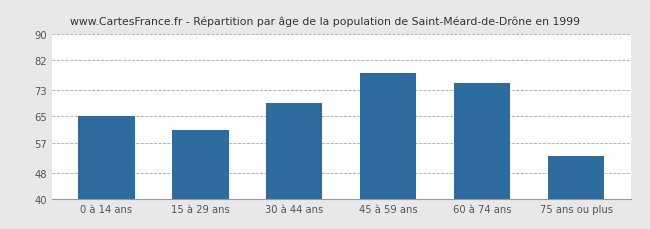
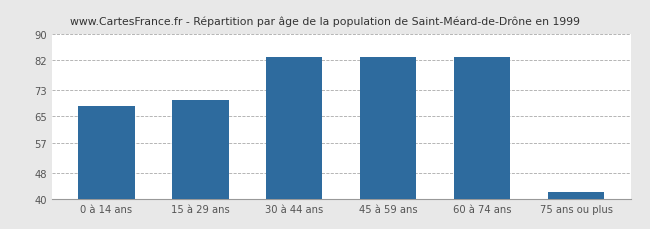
0 à 14 ans: 65 -> 68
15 à 29 ans: 61 -> 70
30 à 44 ans: 69 -> 83
45 à 59 ans: 78 -> 83
60 à 74 ans: 75 -> 83
75 ans ou plus: 53 -> 42
